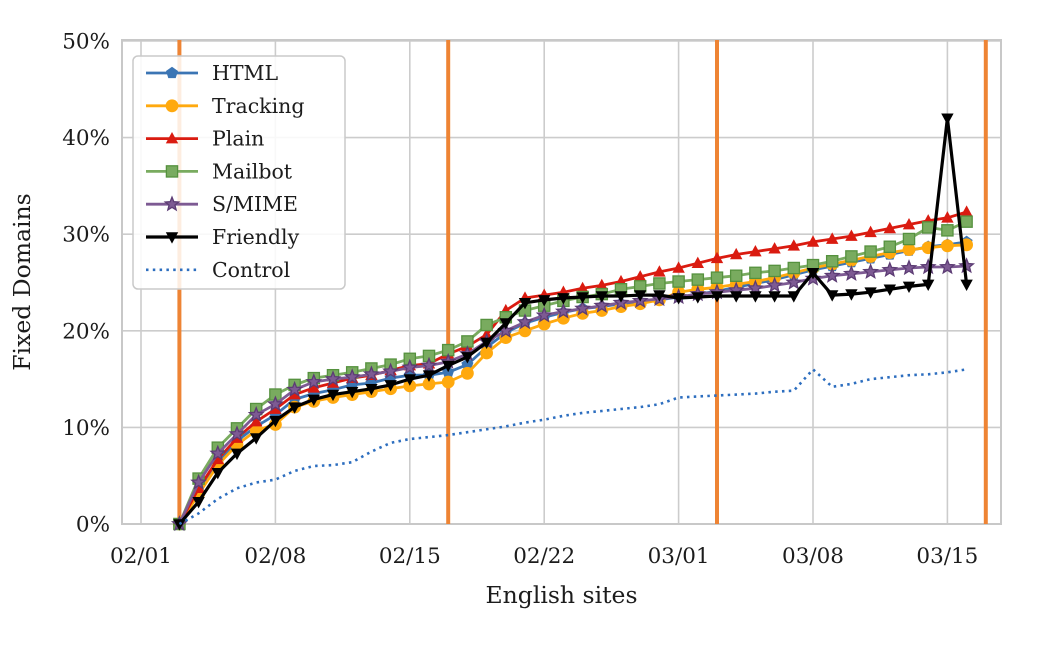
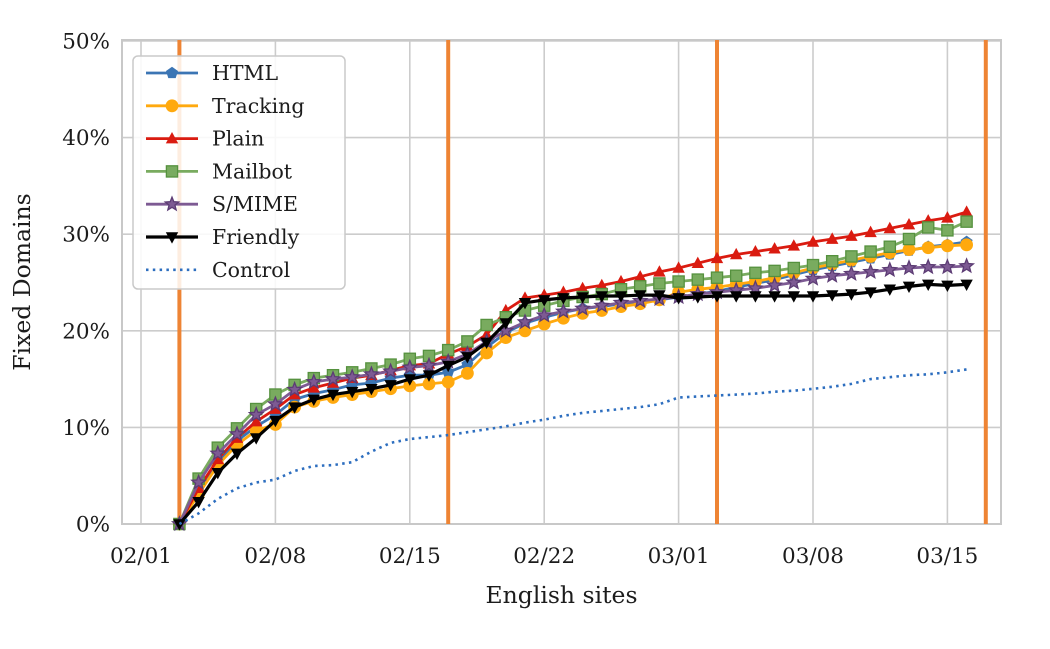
Friendly/03/08: 26% -> 24%
Control/03/08: 16% -> 14%
Friendly/03/15: 42% -> 25%
